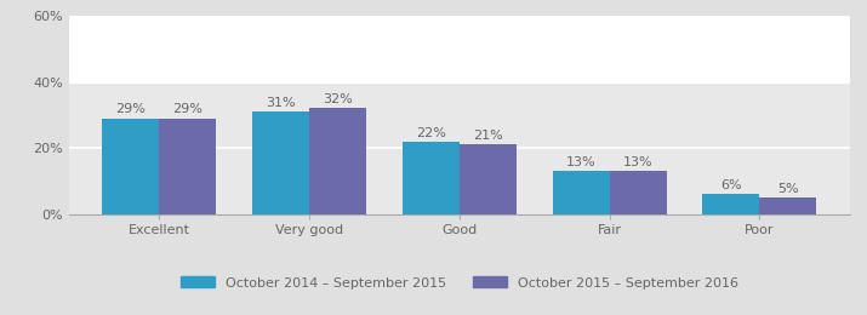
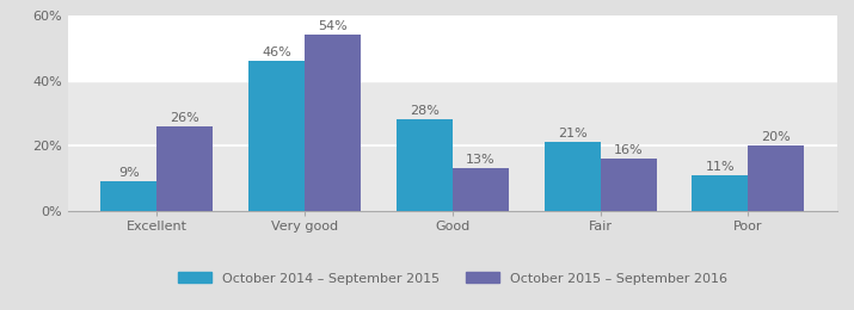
October 2014 – September 2015/Excellent: 29% -> 9%
October 2015 – September 2016/Excellent: 29% -> 26%
October 2014 – September 2015/Very good: 31% -> 46%
October 2015 – September 2016/Very good: 32% -> 54%
October 2014 – September 2015/Good: 22% -> 28%
October 2015 – September 2016/Good: 21% -> 13%
October 2014 – September 2015/Fair: 13% -> 21%
October 2015 – September 2016/Fair: 13% -> 16%
October 2014 – September 2015/Poor: 6% -> 11%
October 2015 – September 2016/Poor: 5% -> 20%
